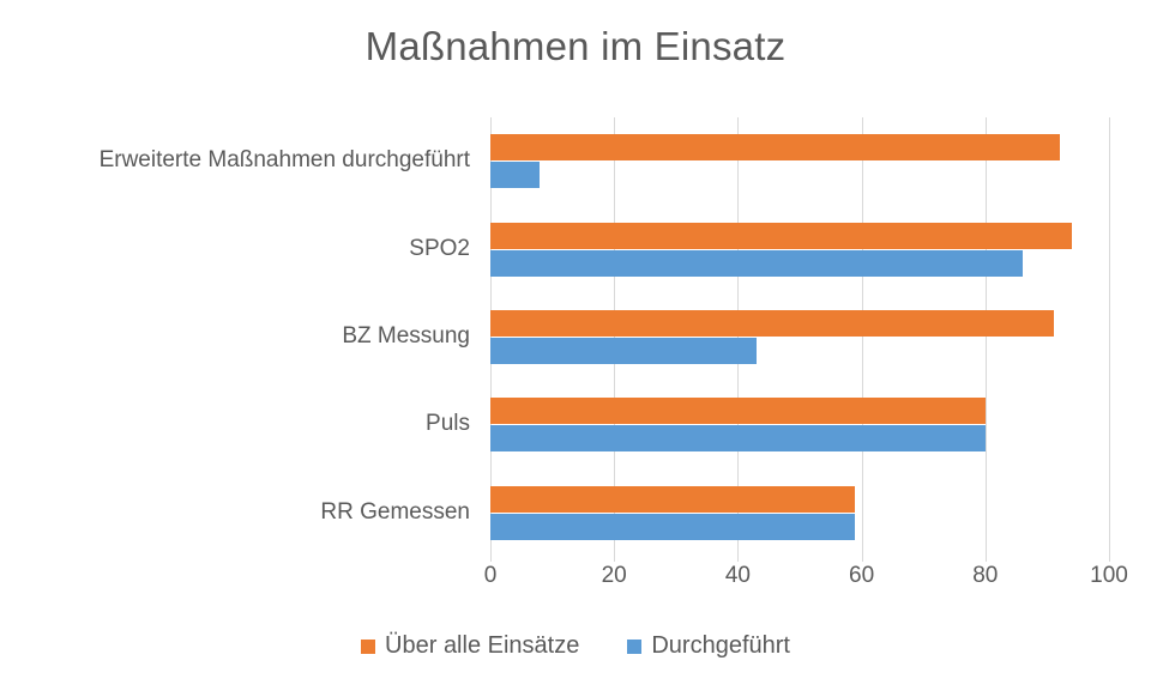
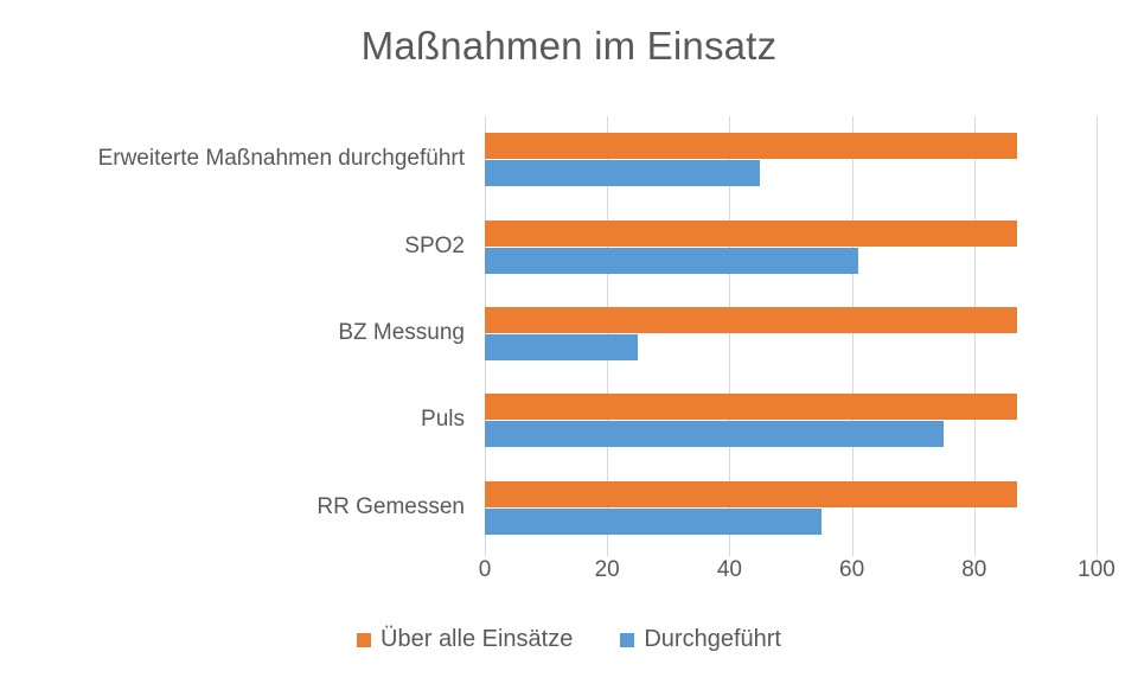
Über alle Einsätze/RR Gemessen: 59 -> 87
Durchgeführt/RR Gemessen: 59 -> 55
Über alle Einsätze/Puls: 80 -> 87
Durchgeführt/Puls: 80 -> 75
Über alle Einsätze/BZ Messung: 91 -> 87
Durchgeführt/BZ Messung: 43 -> 25
Über alle Einsätze/SPO2: 94 -> 87
Durchgeführt/SPO2: 86 -> 61
Über alle Einsätze/Erweiterte Maßnahmen durchgeführt: 92 -> 87
Durchgeführt/Erweiterte Maßnahmen durchgeführt: 8 -> 45
